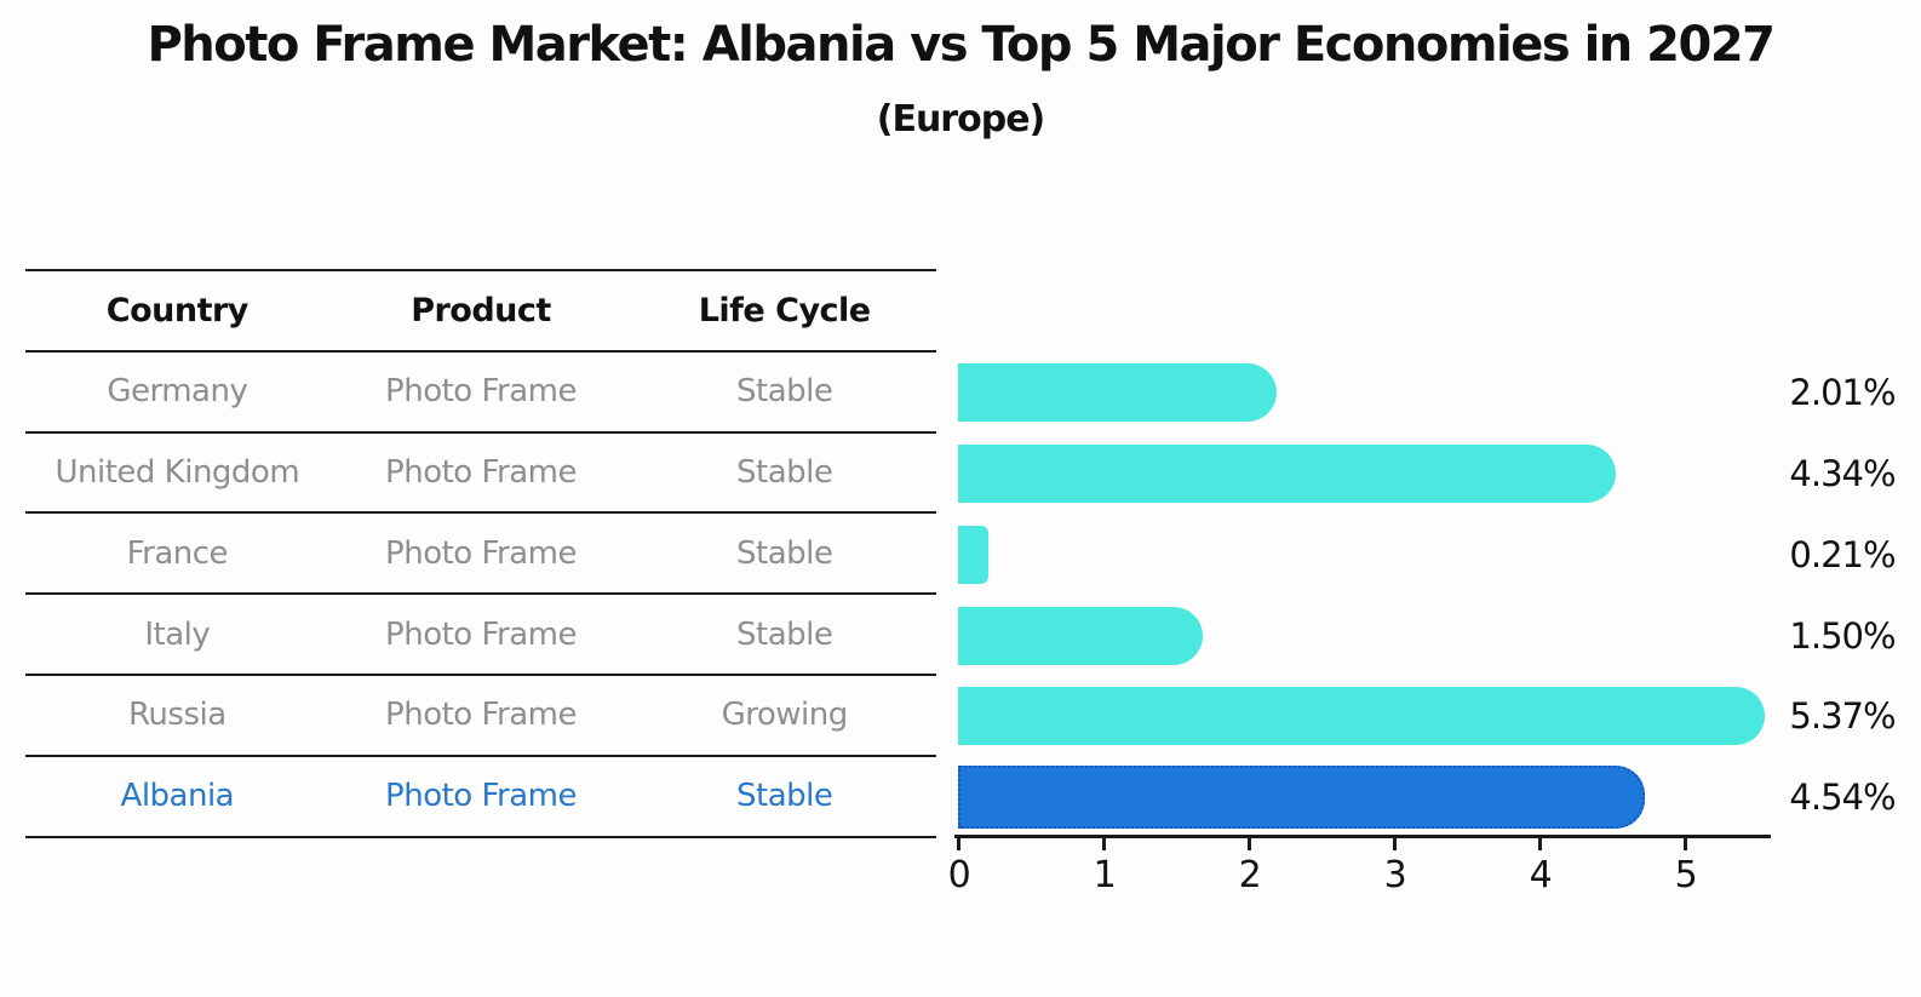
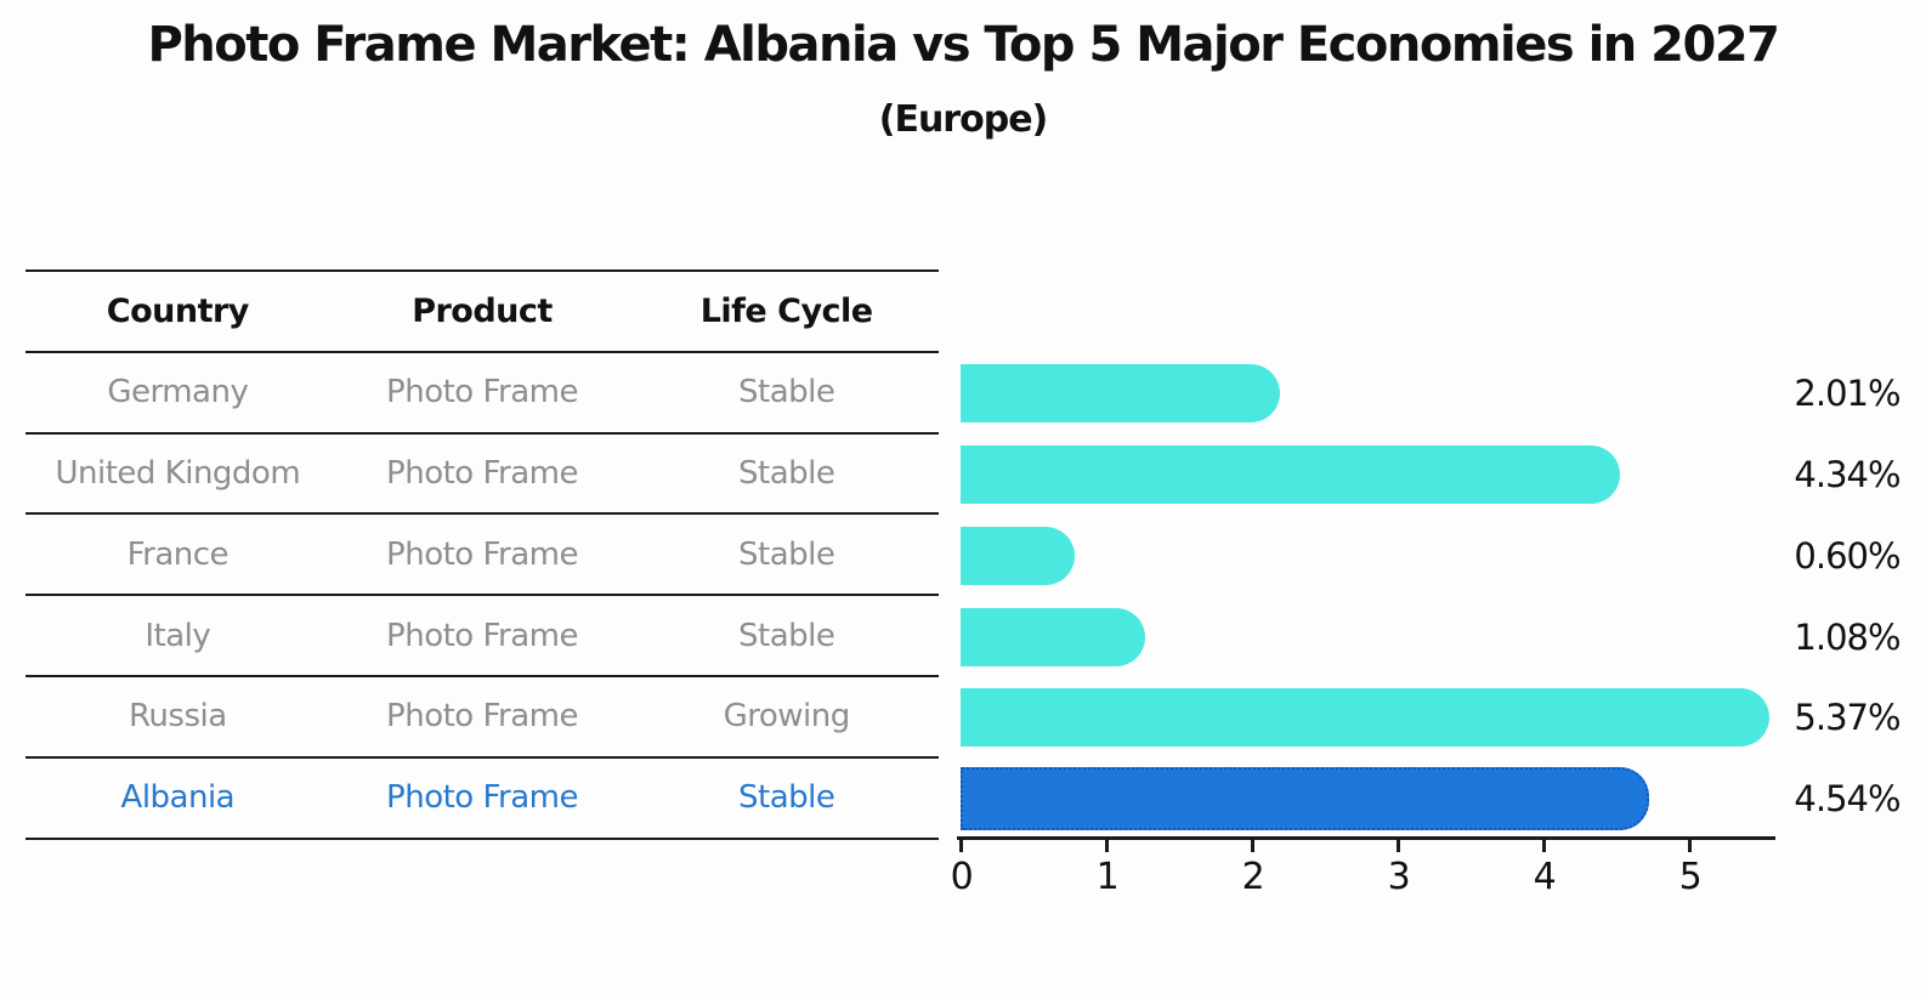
France: 0.21% -> 0.60%
Italy: 1.50% -> 1.08%
